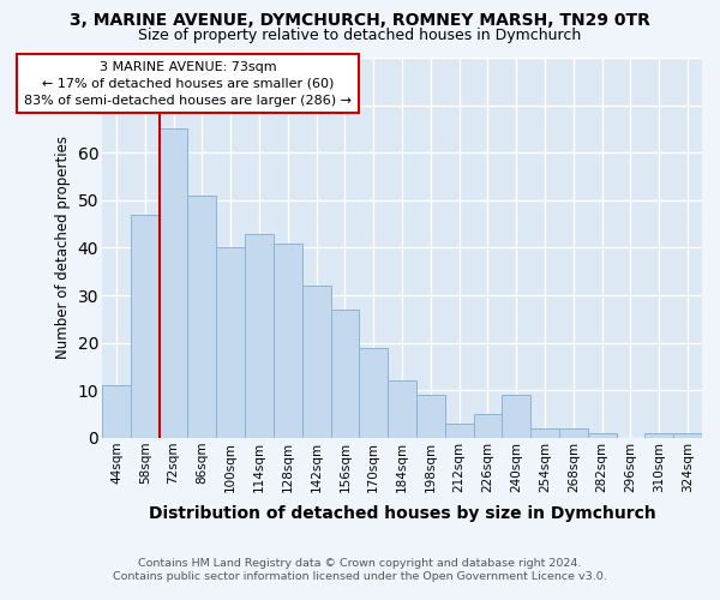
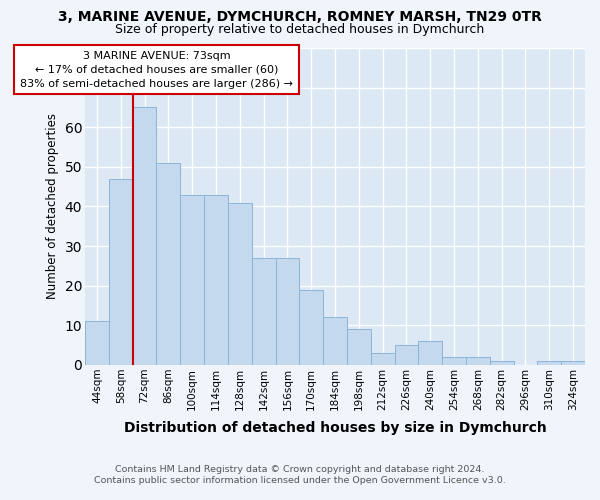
100sqm: 40 -> 43
142sqm: 32 -> 27
240sqm: 9 -> 6
